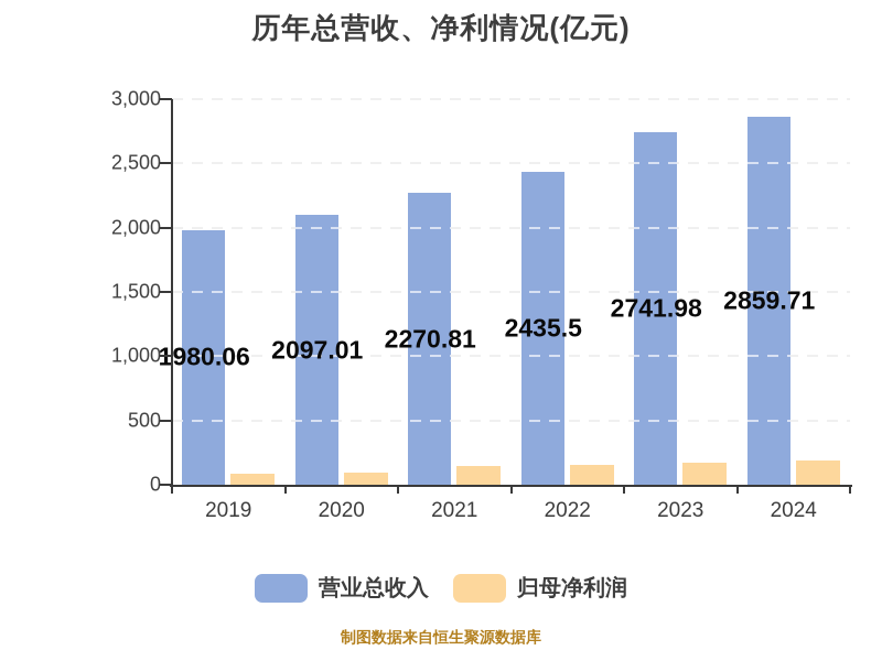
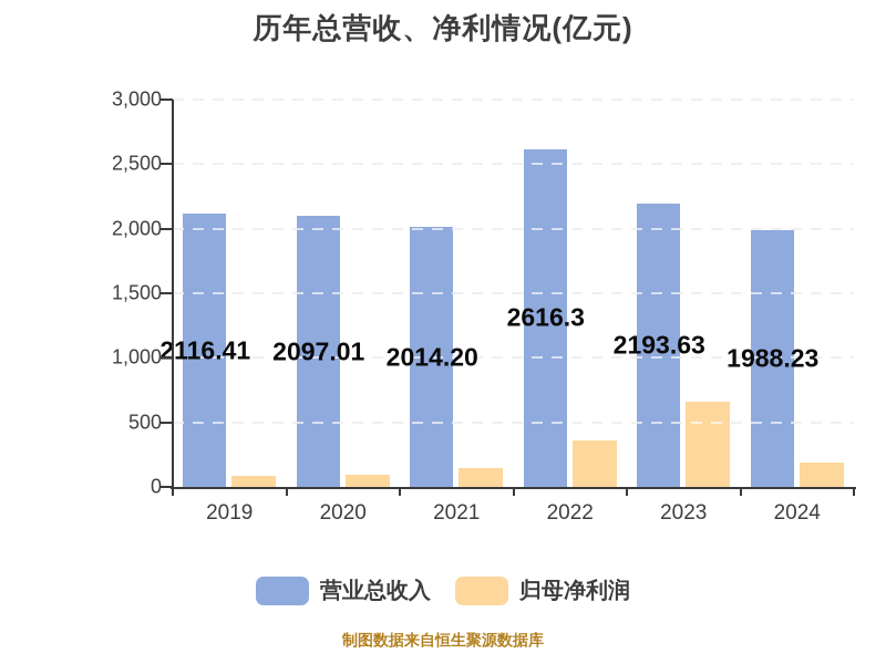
营业总收入/2019: 1980.06 -> 2116.41
营业总收入/2021: 2270.81 -> 2014.20
营业总收入/2022: 2435.5 -> 2616.3
归母净利润/2022: 160 -> 360
营业总收入/2023: 2741.98 -> 2193.63
归母净利润/2023: 180 -> 660
营业总收入/2024: 2859.71 -> 1988.23
